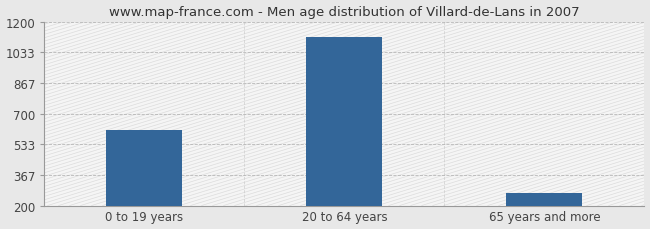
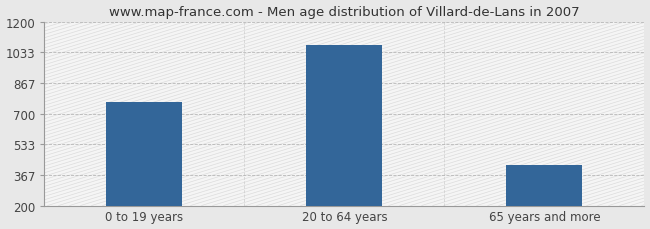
0 to 19 years: 610 -> 760
20 to 64 years: 1120 -> 1070
65 years and more: 270 -> 420
